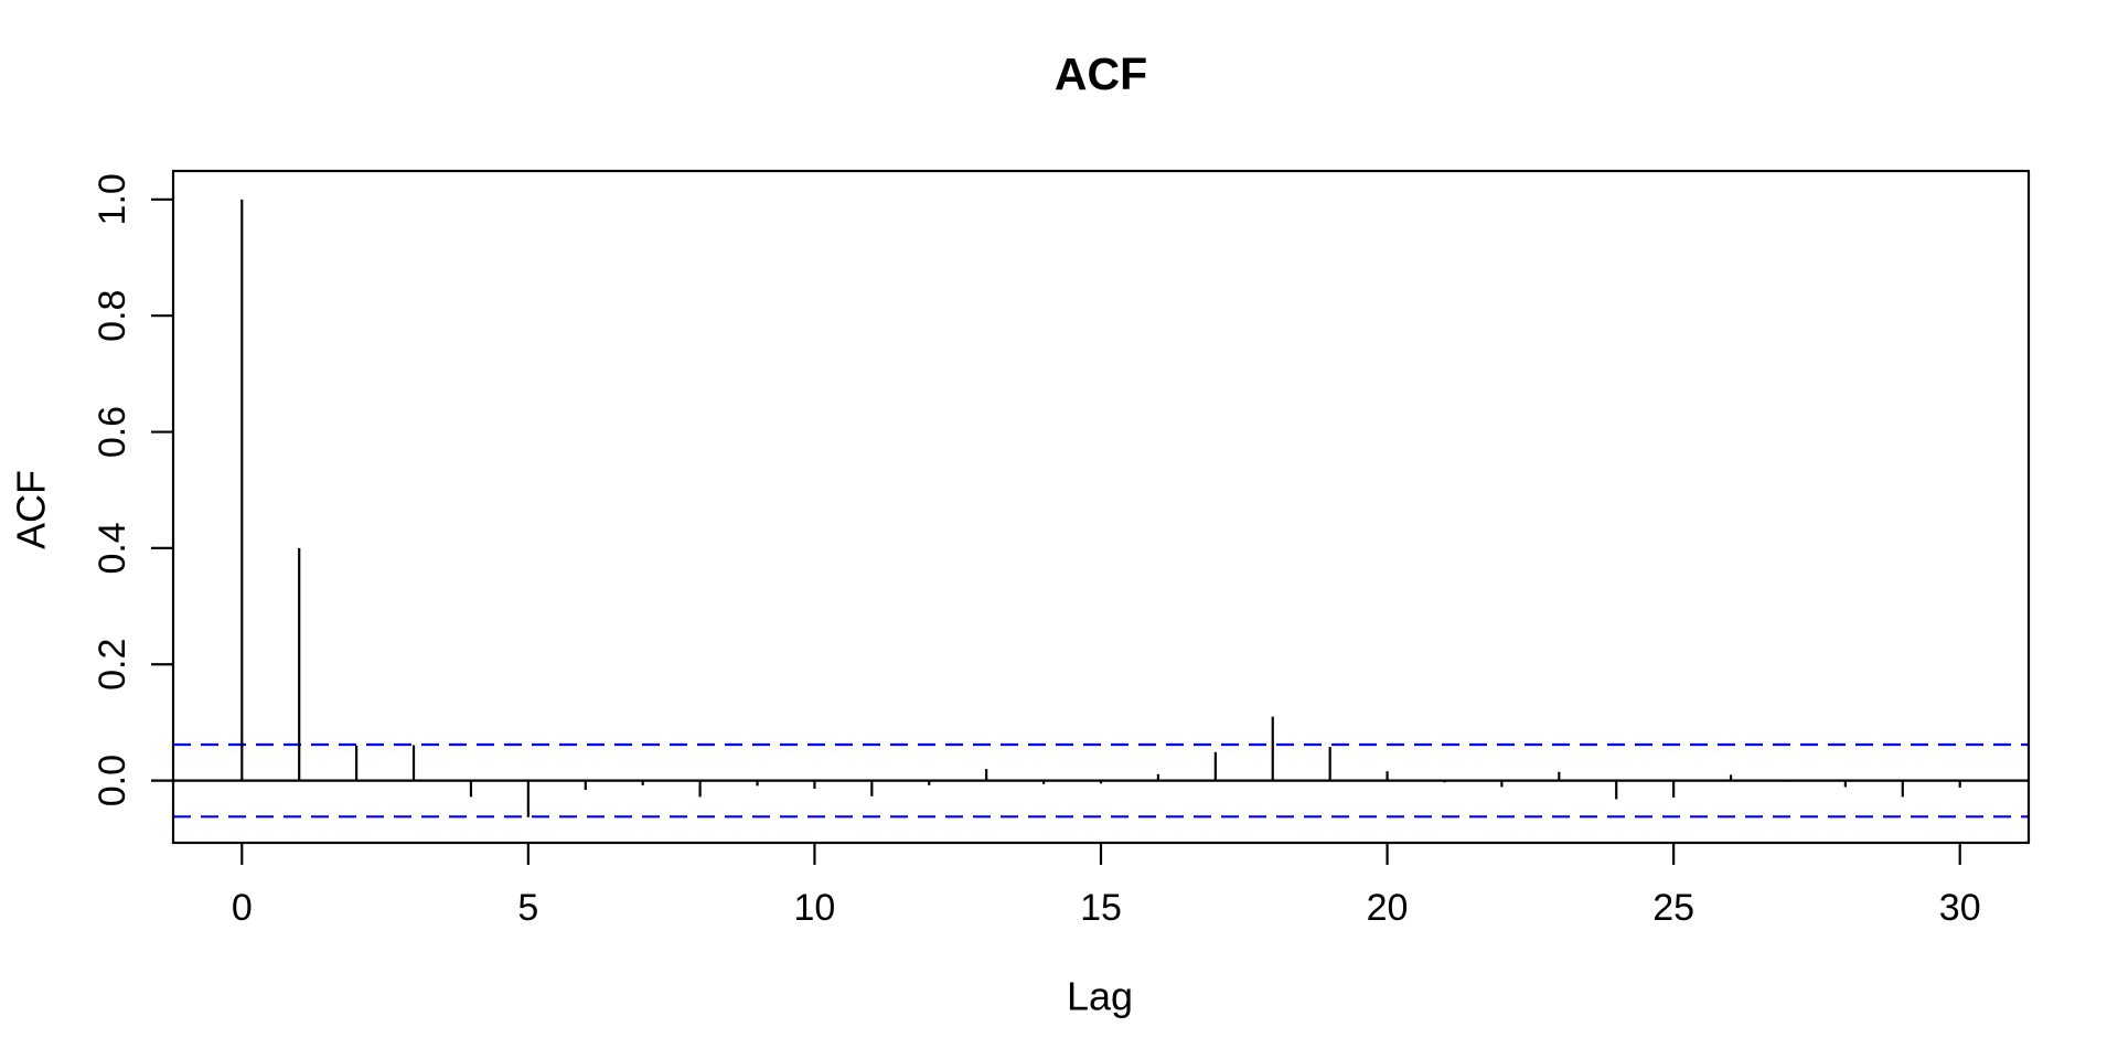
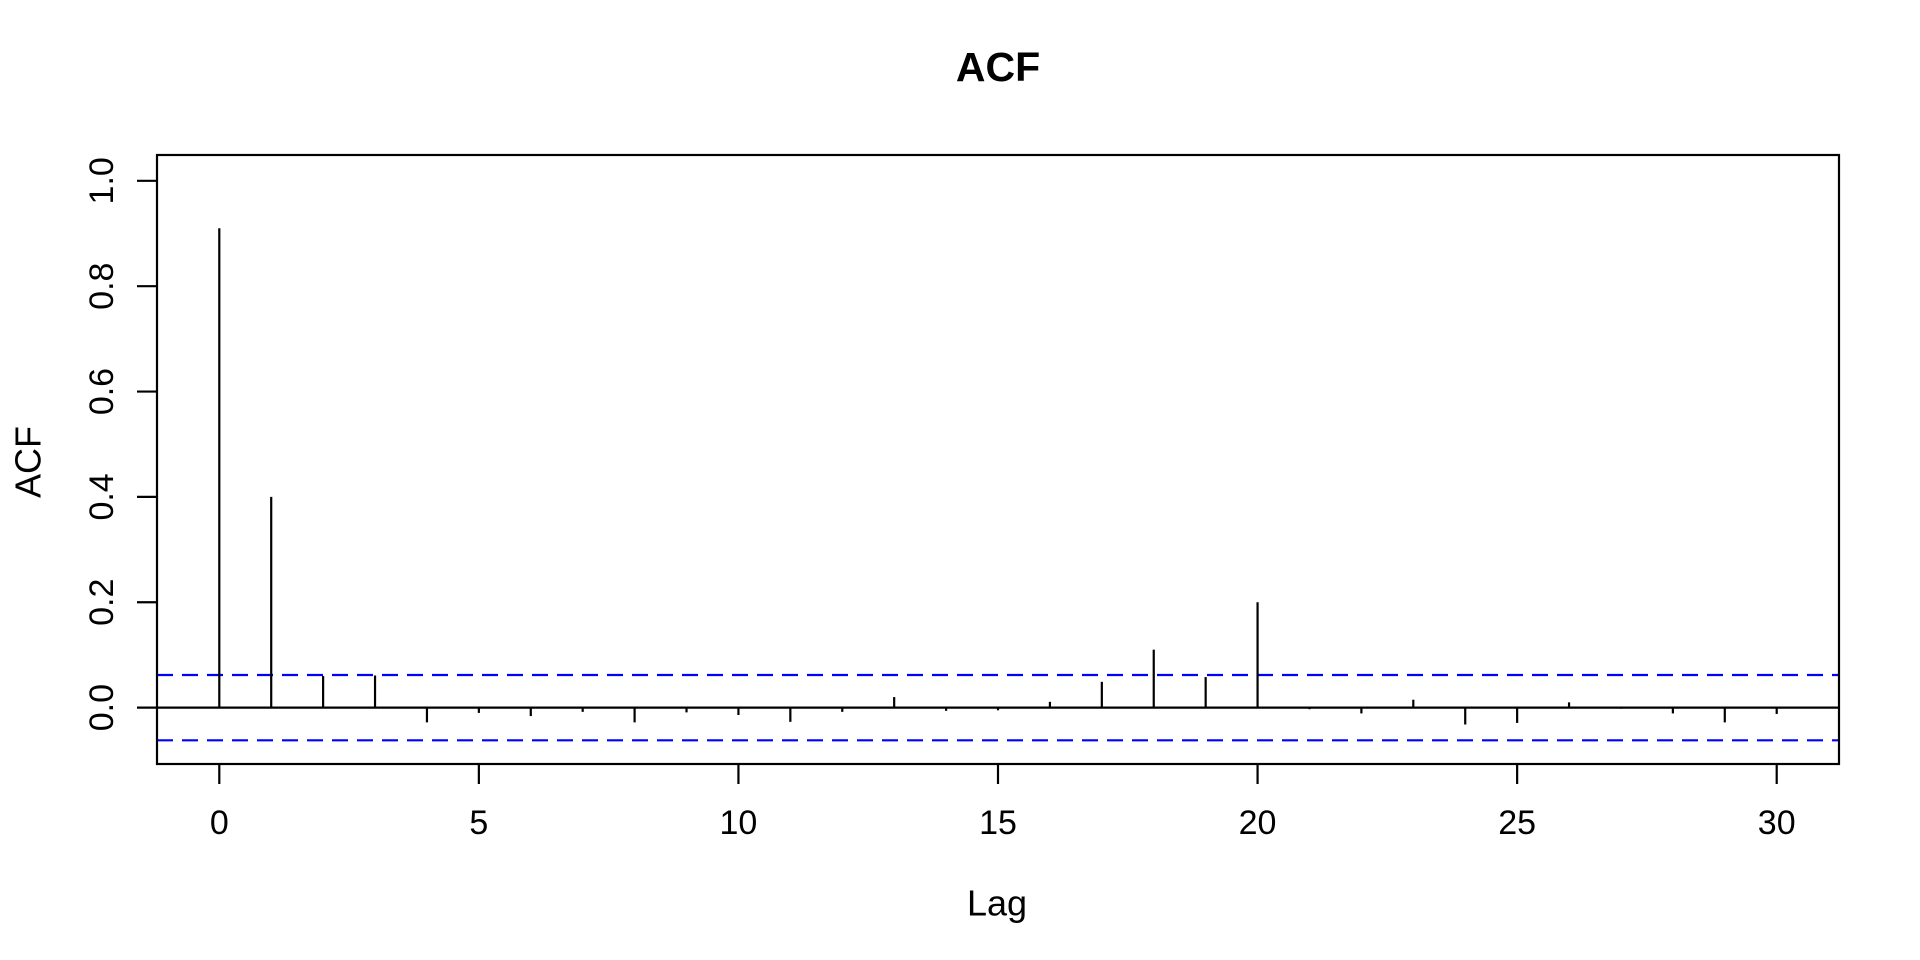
0: 1.00 -> 0.91
5: -0.06 -> -0.01
20: 0.02 -> 0.20
